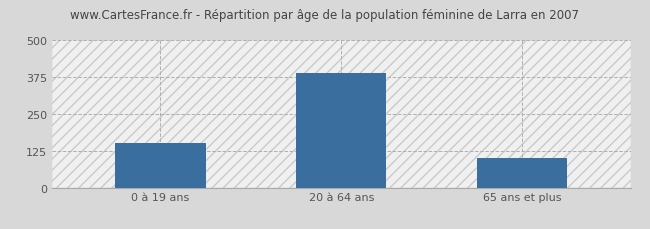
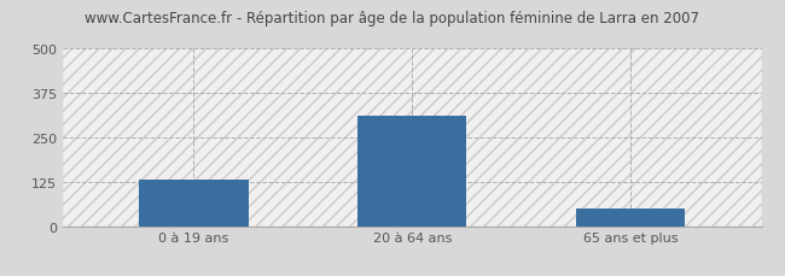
0 à 19 ans: 150 -> 130
20 à 64 ans: 390 -> 310
65 ans et plus: 100 -> 50
